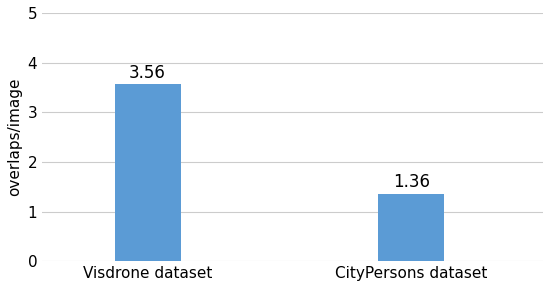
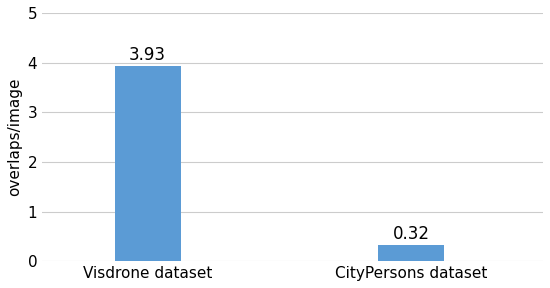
Visdrone dataset: 3.56 -> 3.93
CityPersons dataset: 1.36 -> 0.32
